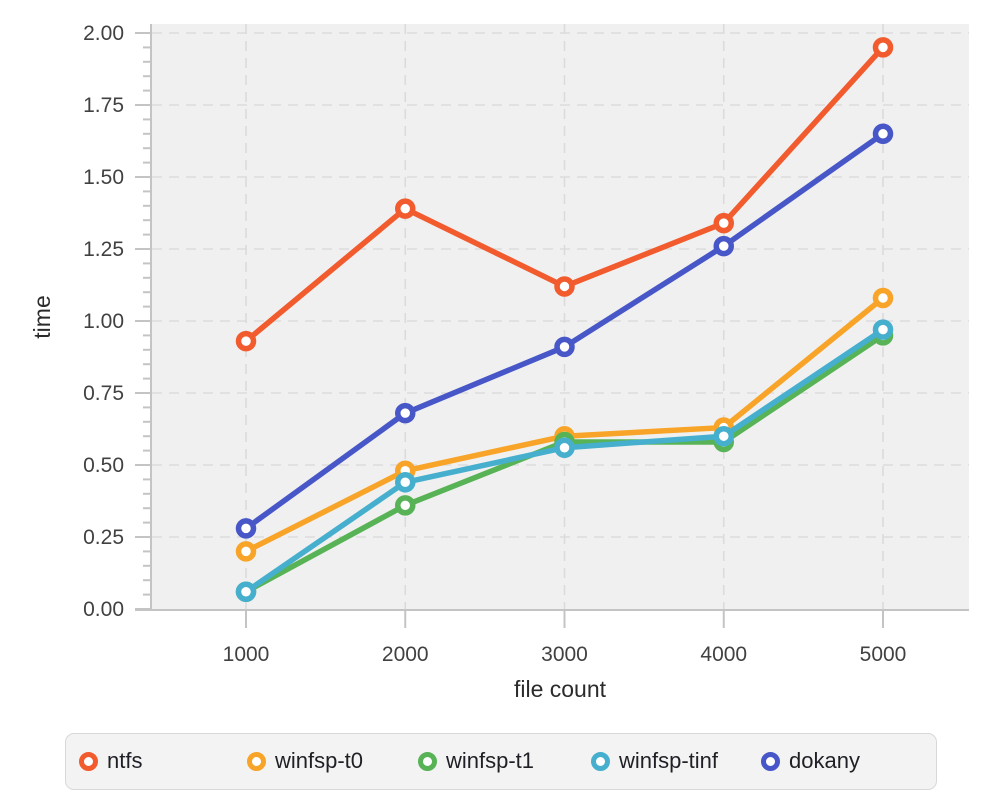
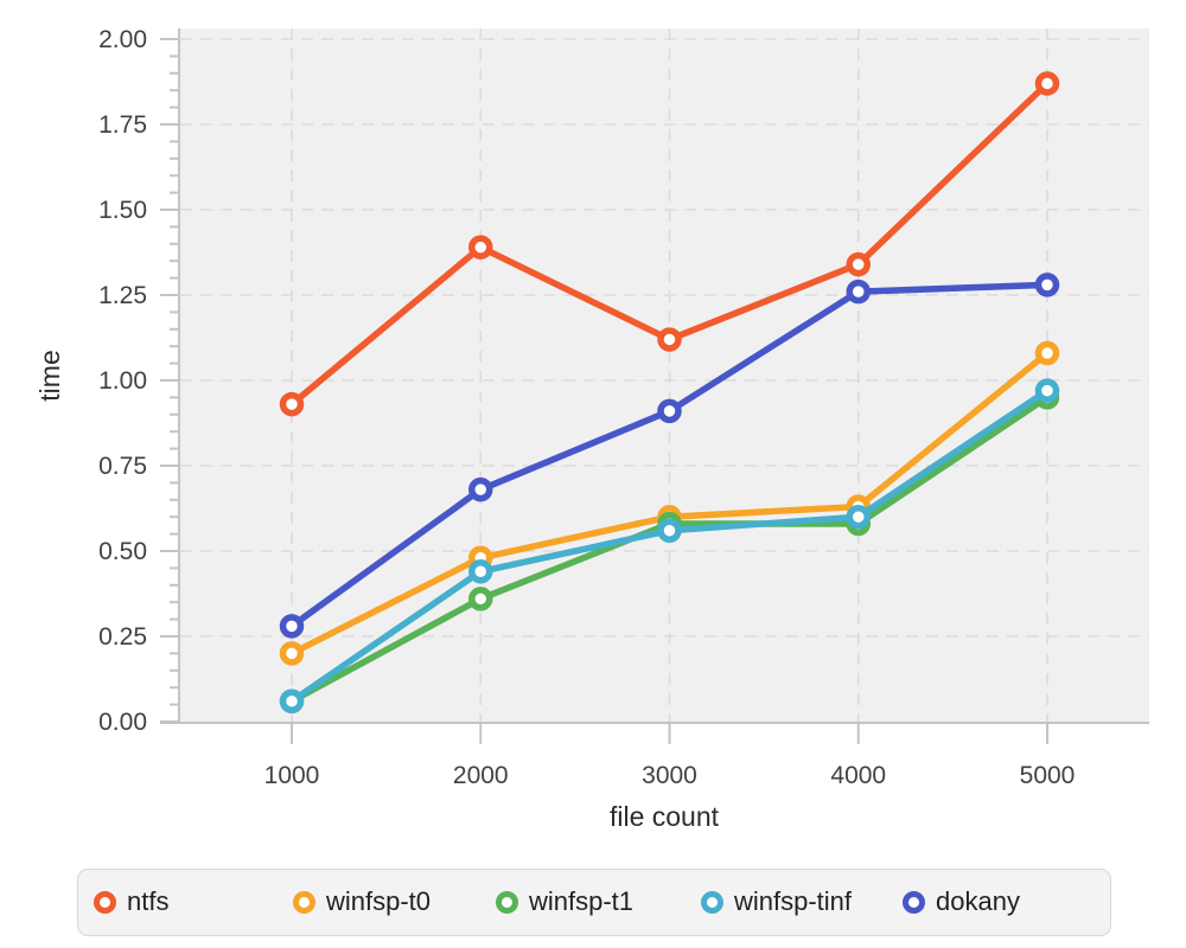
ntfs/5000: 1.95 -> 1.87
dokany/5000: 1.65 -> 1.28
